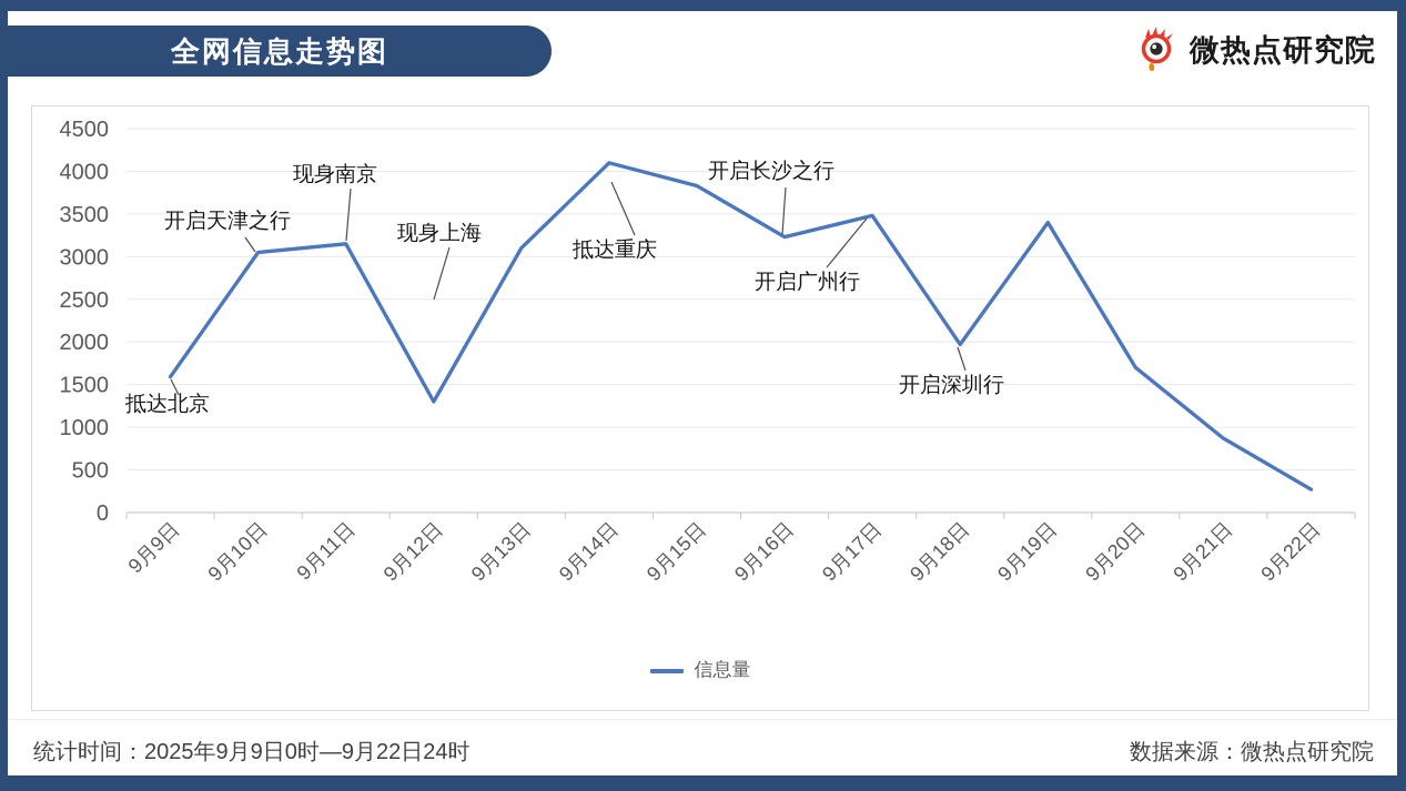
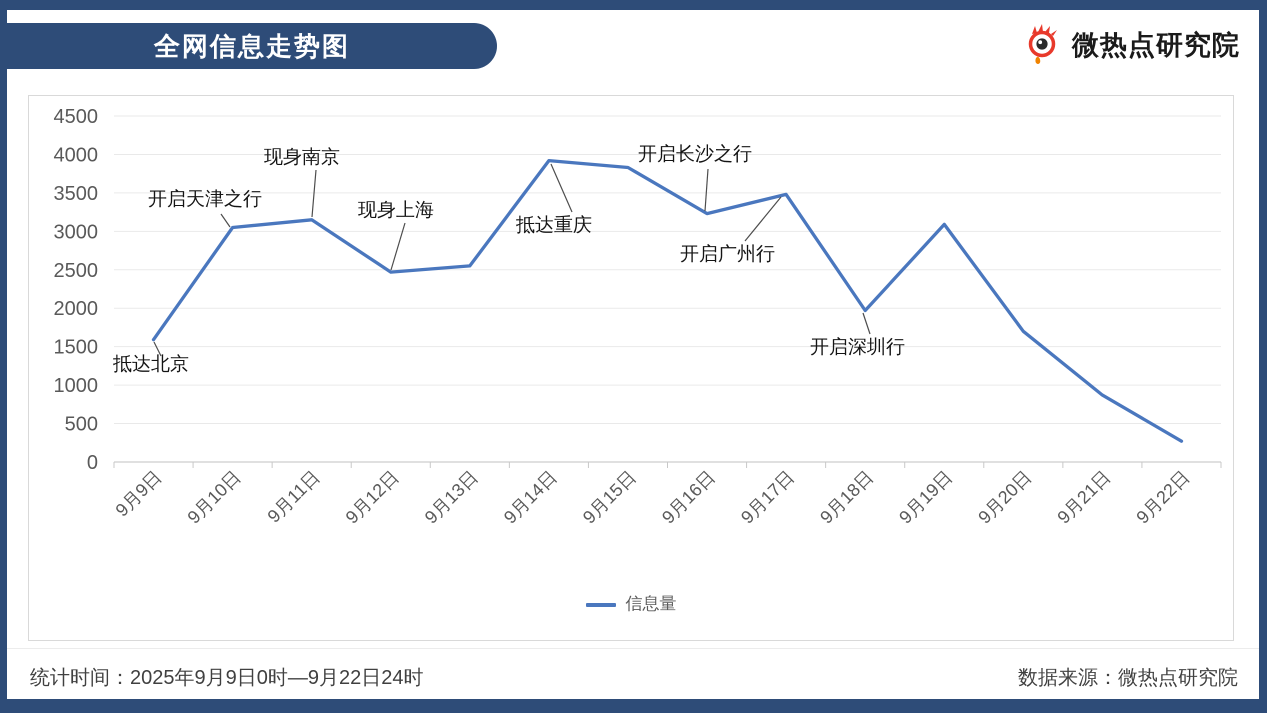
9月12日: 1300 -> 2500
9月13日: 3100 -> 2600
9月14日: 4100 -> 3900
9月19日: 3400 -> 3100
